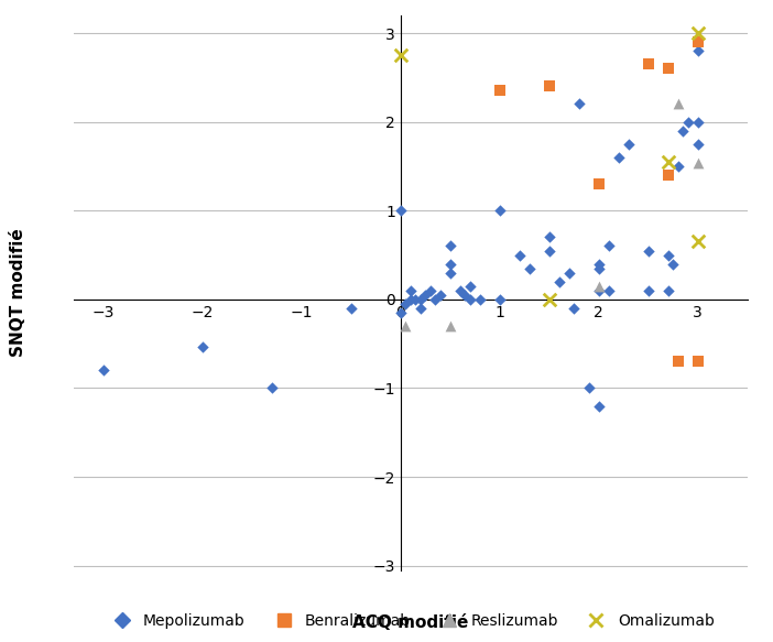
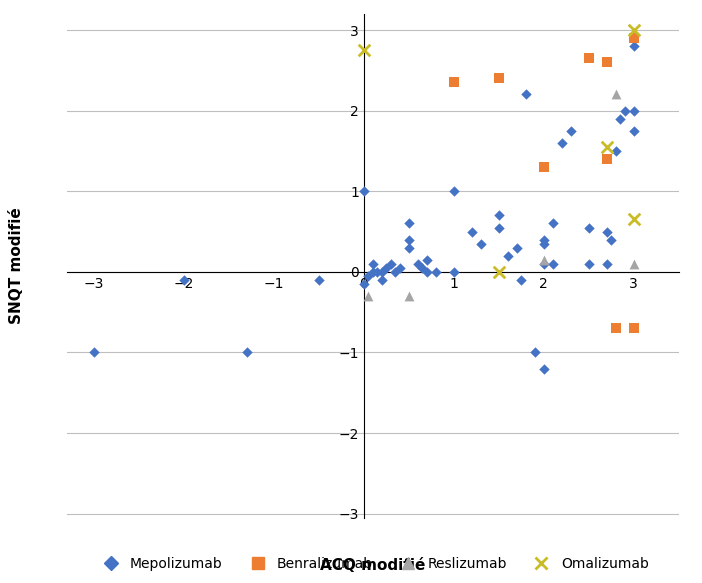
Mepolizumab/−3: -0.80 -> -1.00
Mepolizumab/−2: -0.54 -> -0.10
Reslizumab/3: 1.54 -> 0.10
